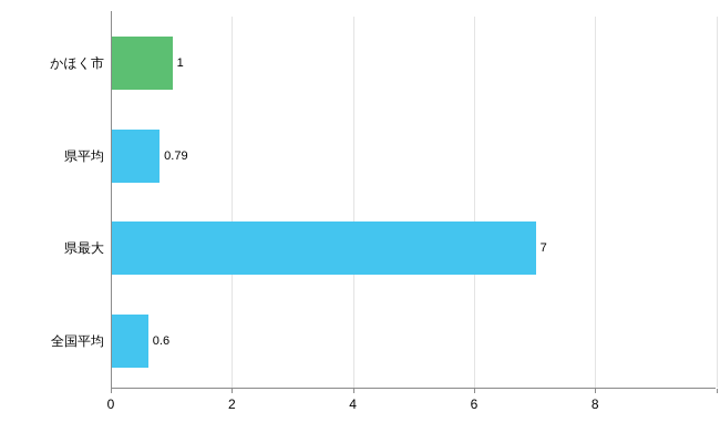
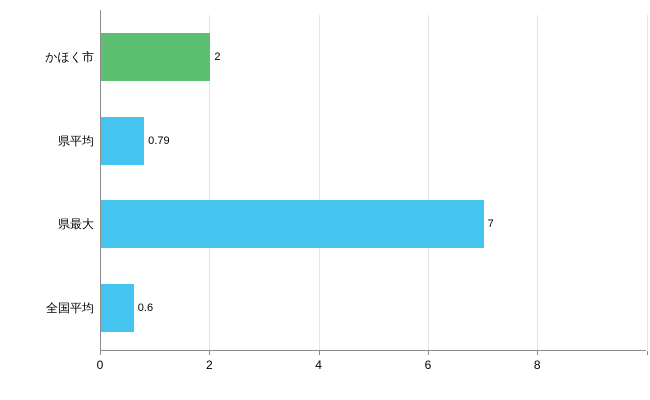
かほく市: 1 -> 2
